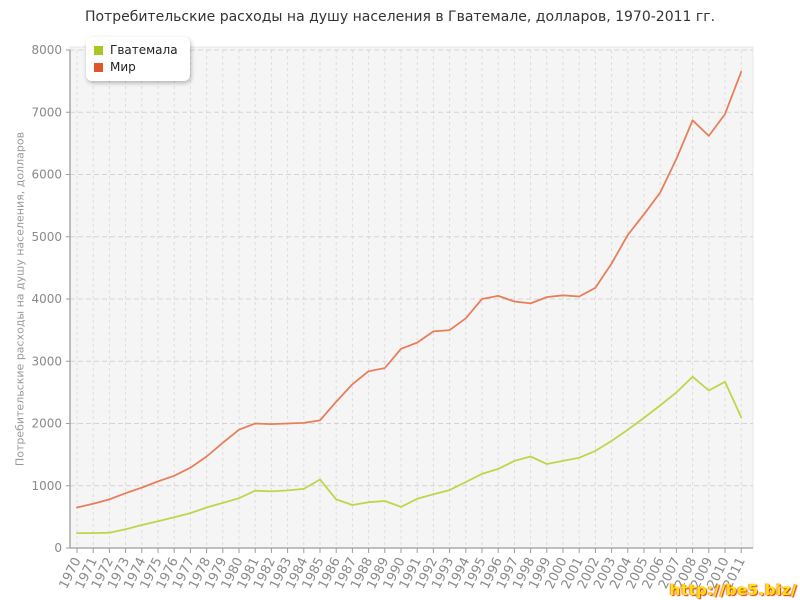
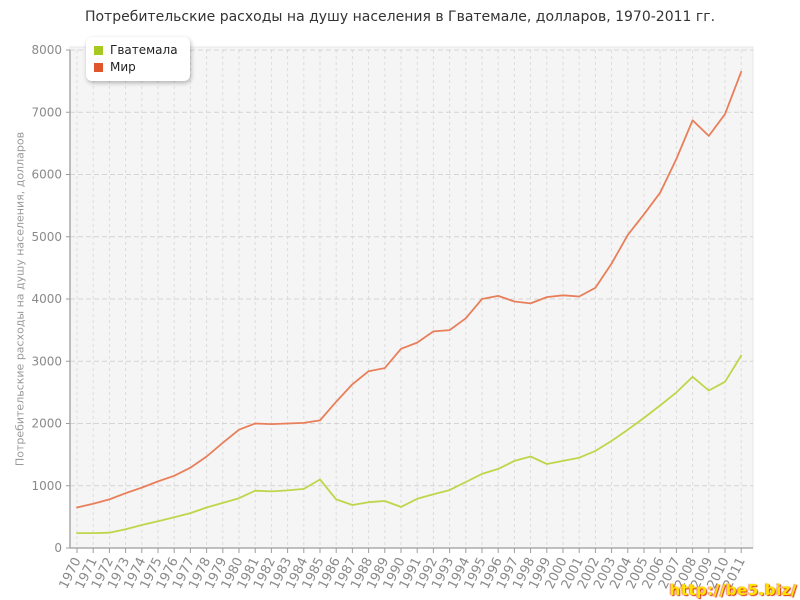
Гватемала/2011: 2100 -> 3100
